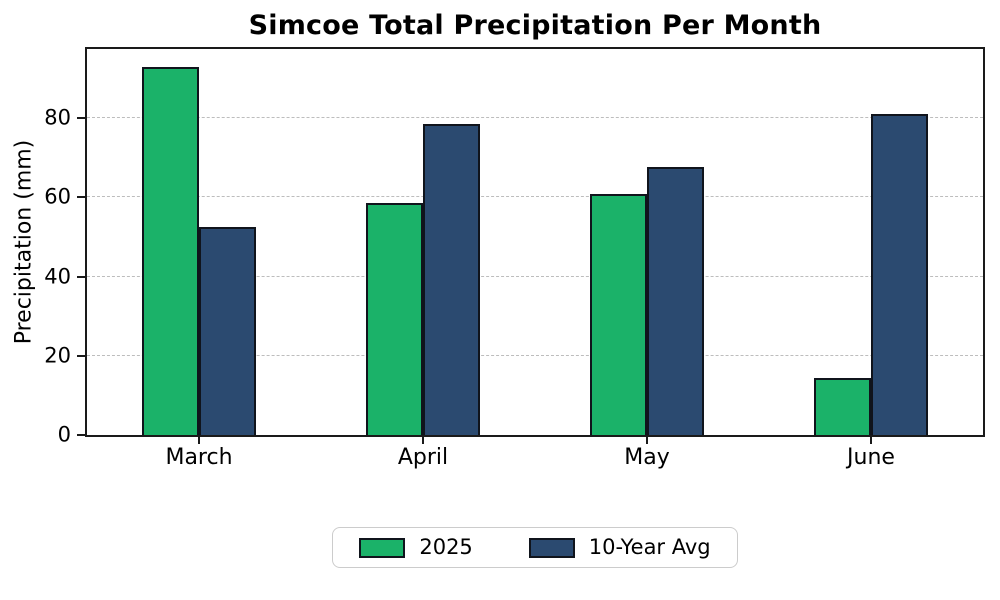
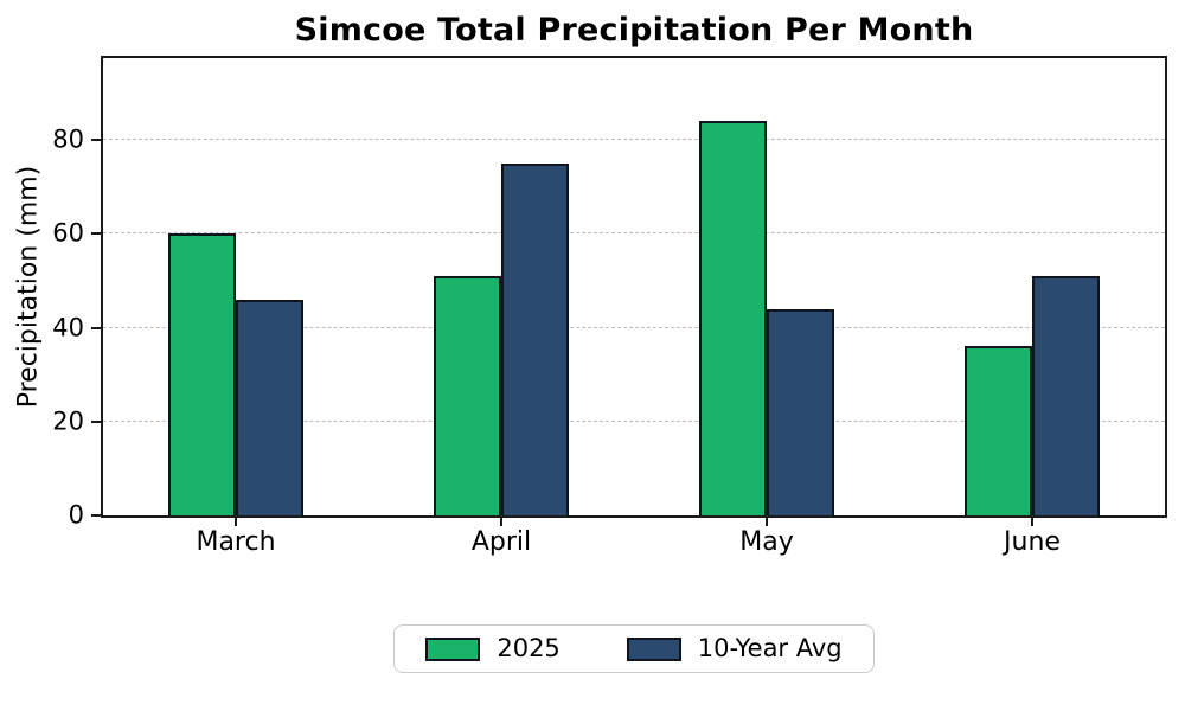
2025/March: 93 -> 60
10-Year Avg/March: 52 -> 46
2025/April: 58 -> 51
10-Year Avg/April: 78 -> 75
2025/May: 61 -> 84
10-Year Avg/May: 68 -> 44
2025/June: 14 -> 36
10-Year Avg/June: 81 -> 51
